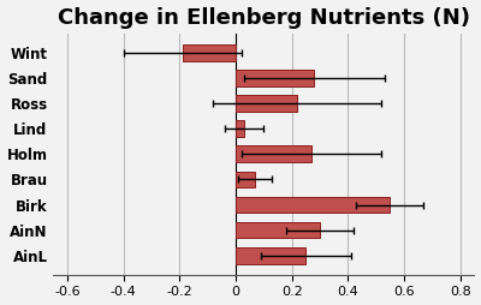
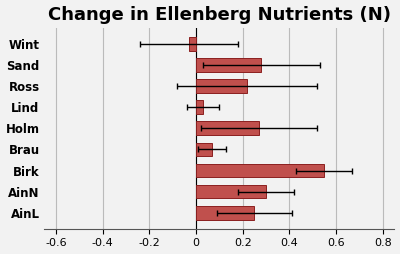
Wint: -0.19 -> -0.03
